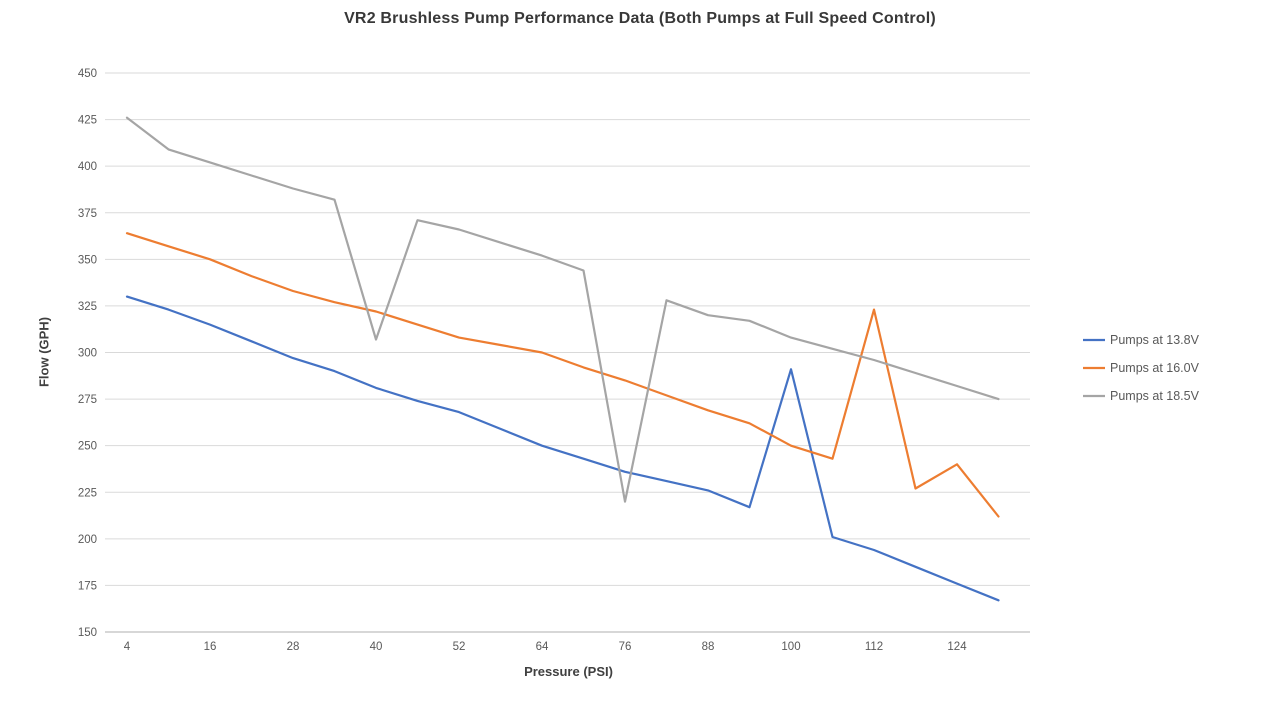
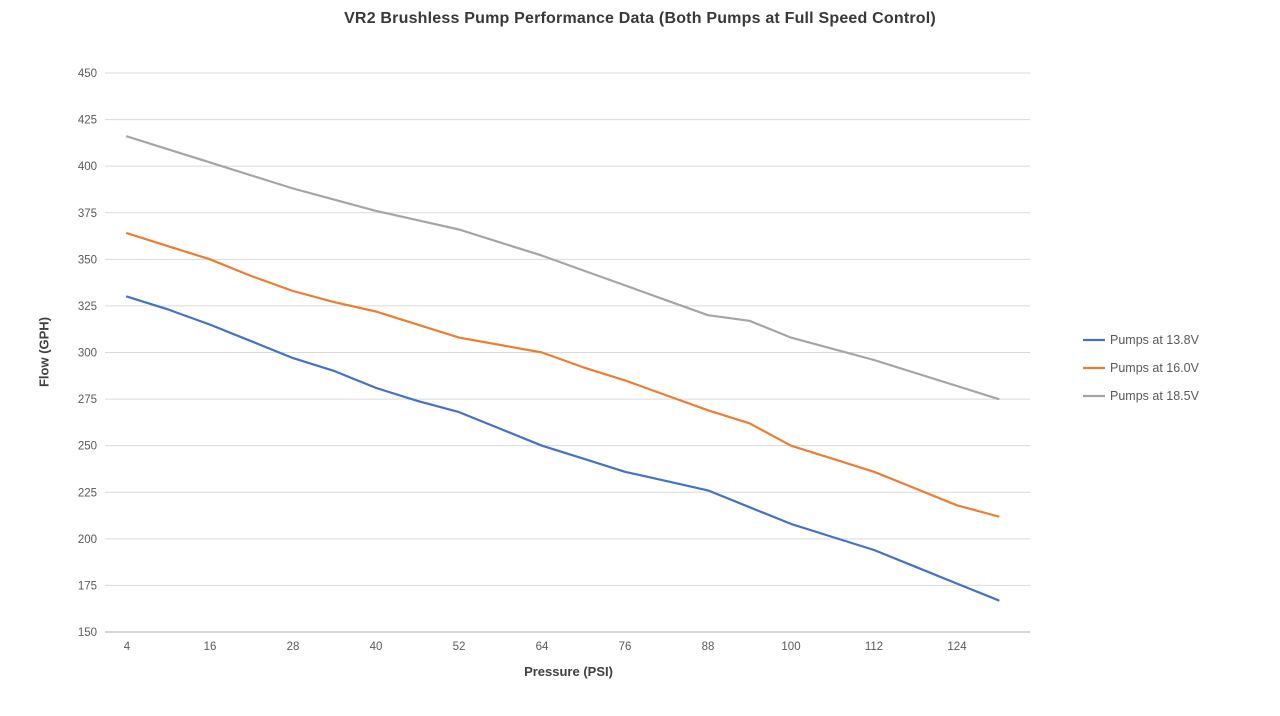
Pumps at 18.5V/4: 426 -> 416
Pumps at 18.5V/40: 307 -> 376
Pumps at 18.5V/76: 220 -> 336
Pumps at 13.8V/100: 291 -> 208
Pumps at 16.0V/112: 323 -> 236
Pumps at 16.0V/124: 240 -> 218
